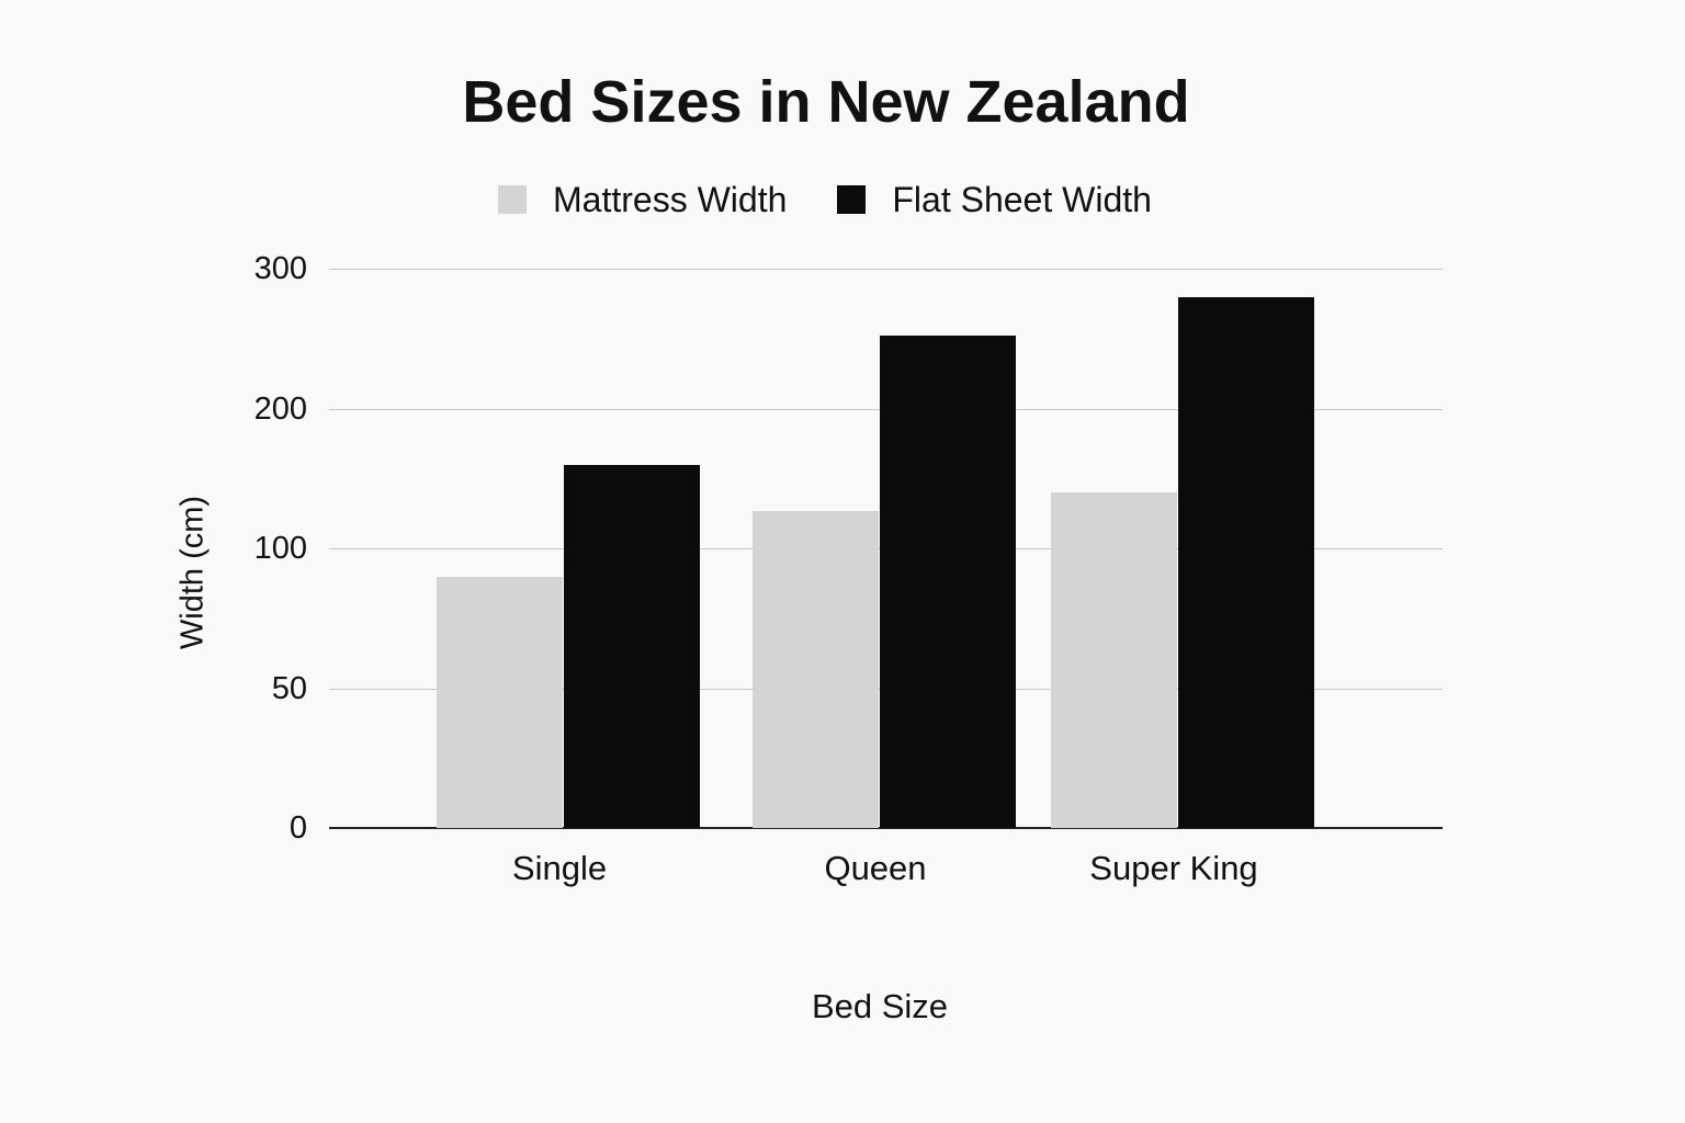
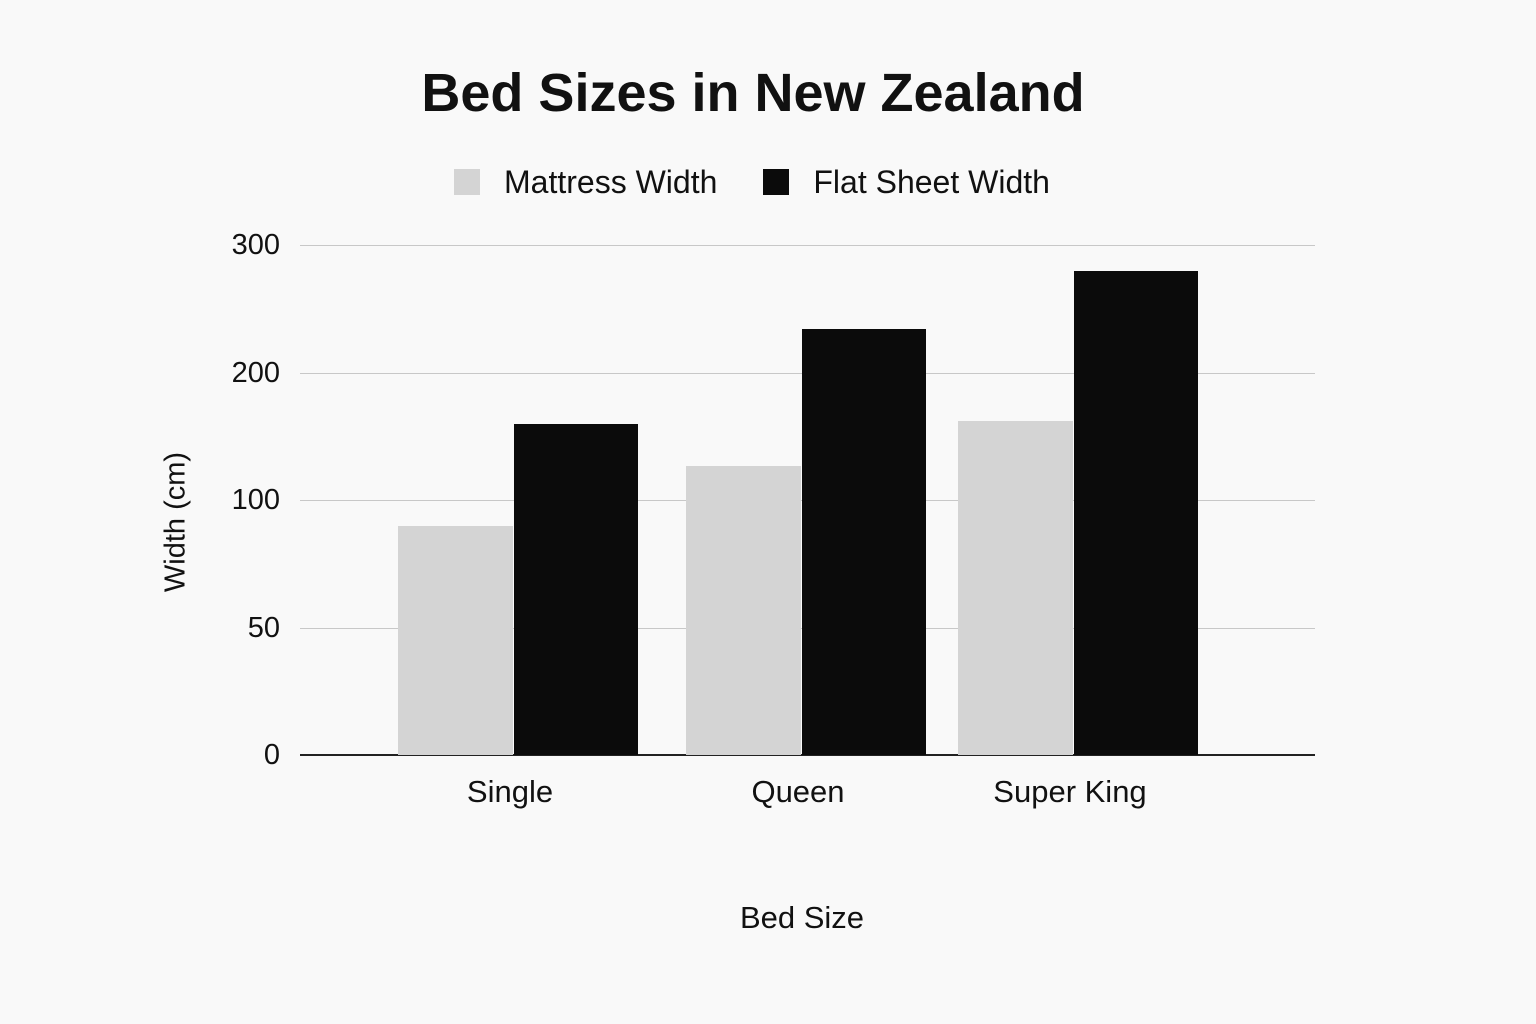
Flat Sheet Width/Queen: 252 -> 234
Mattress Width/Super King: 140 -> 162
